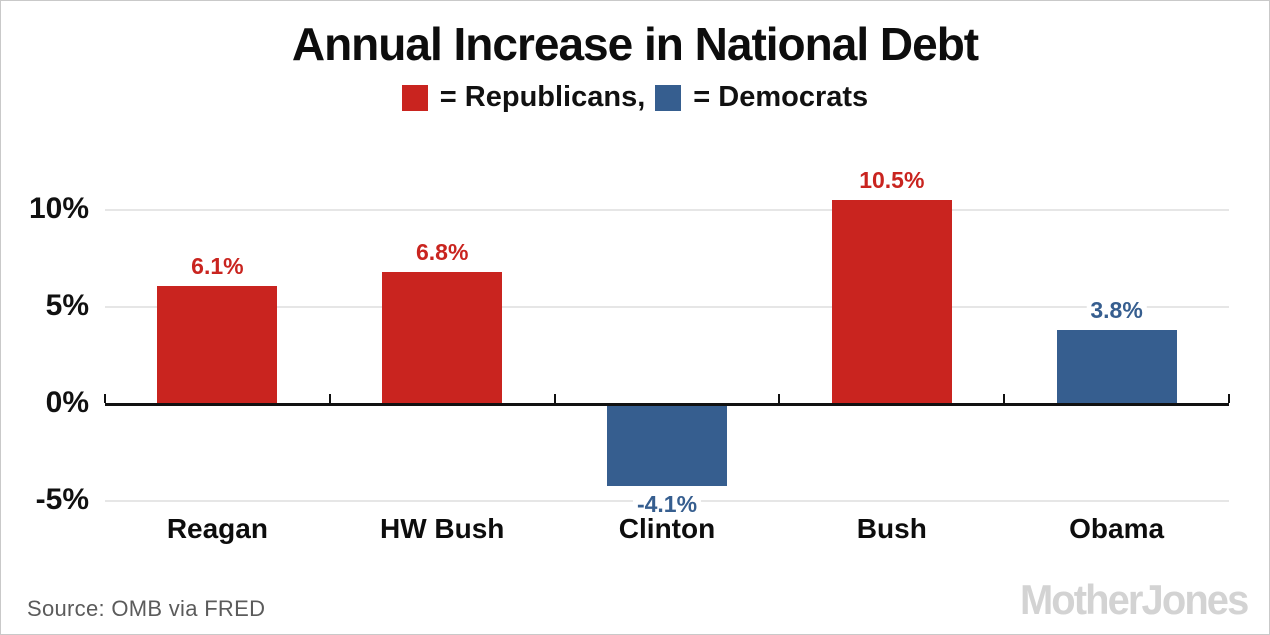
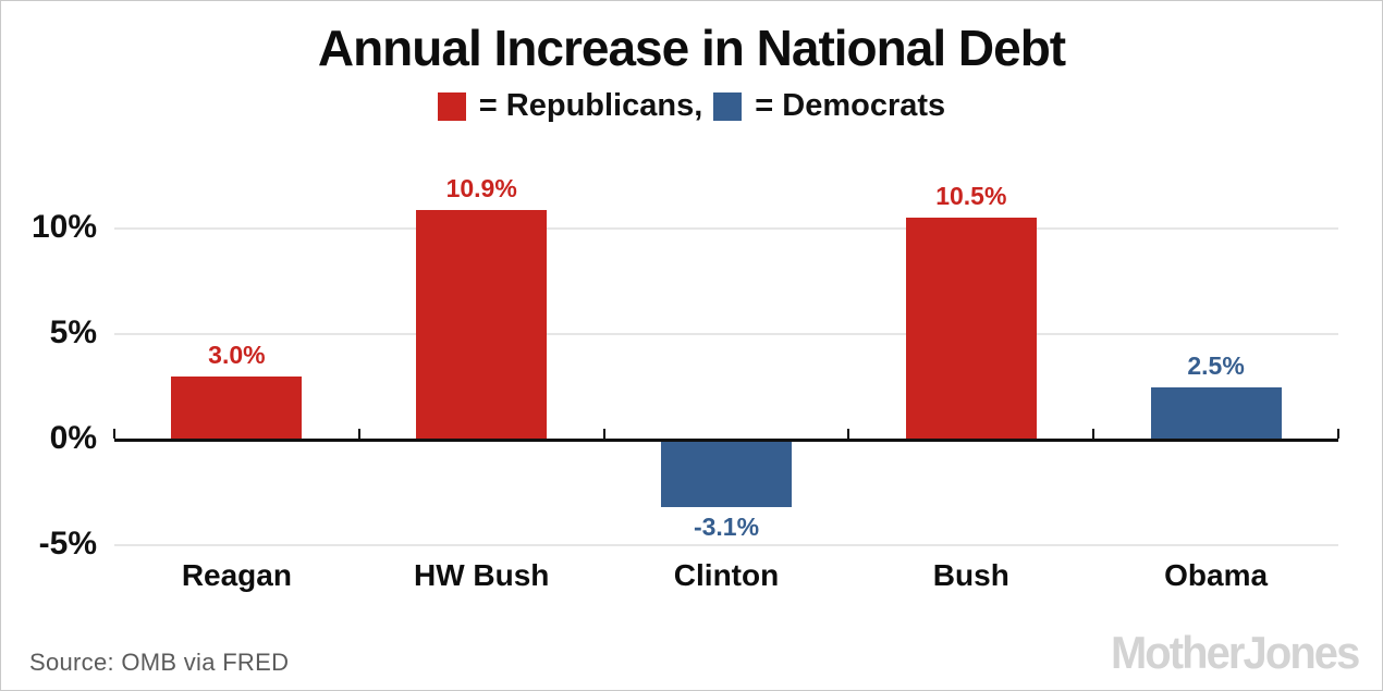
Reagan: 6.1% -> 3.0%
HW Bush: 6.8% -> 10.9%
Clinton: -4.1% -> -3.1%
Obama: 3.8% -> 2.5%
